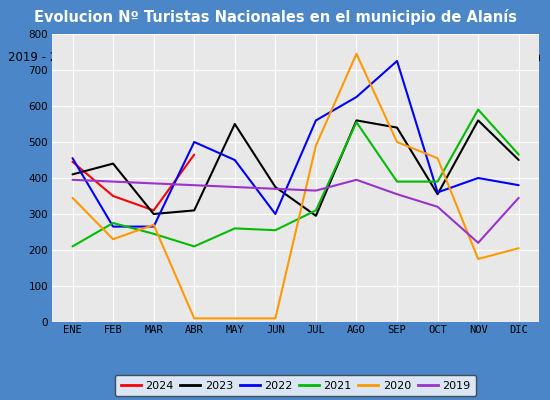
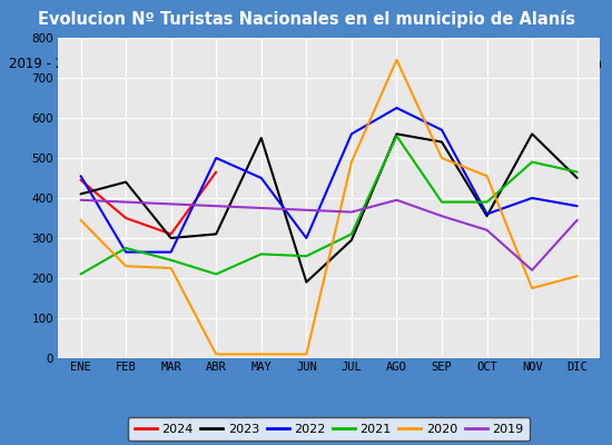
2020/MAR: 270 -> 225
2023/JUN: 375 -> 190
2022/SEP: 725 -> 570
2021/NOV: 590 -> 490
